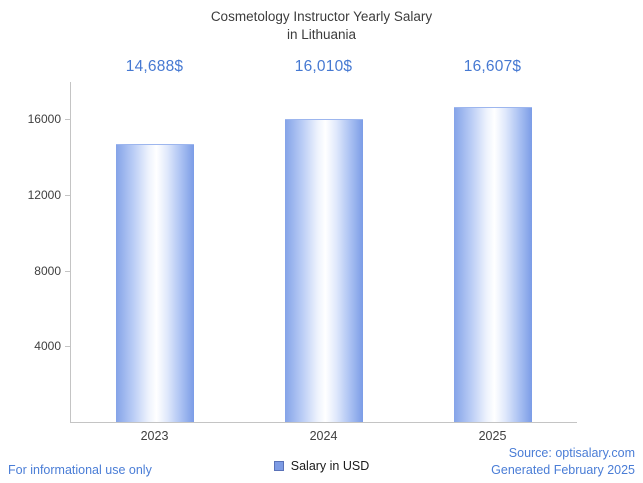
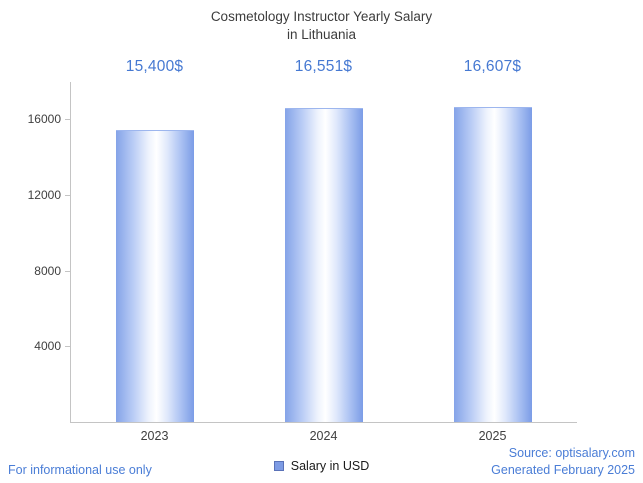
2023: 14,688 -> 15,400
2024: 16,010 -> 16,551
